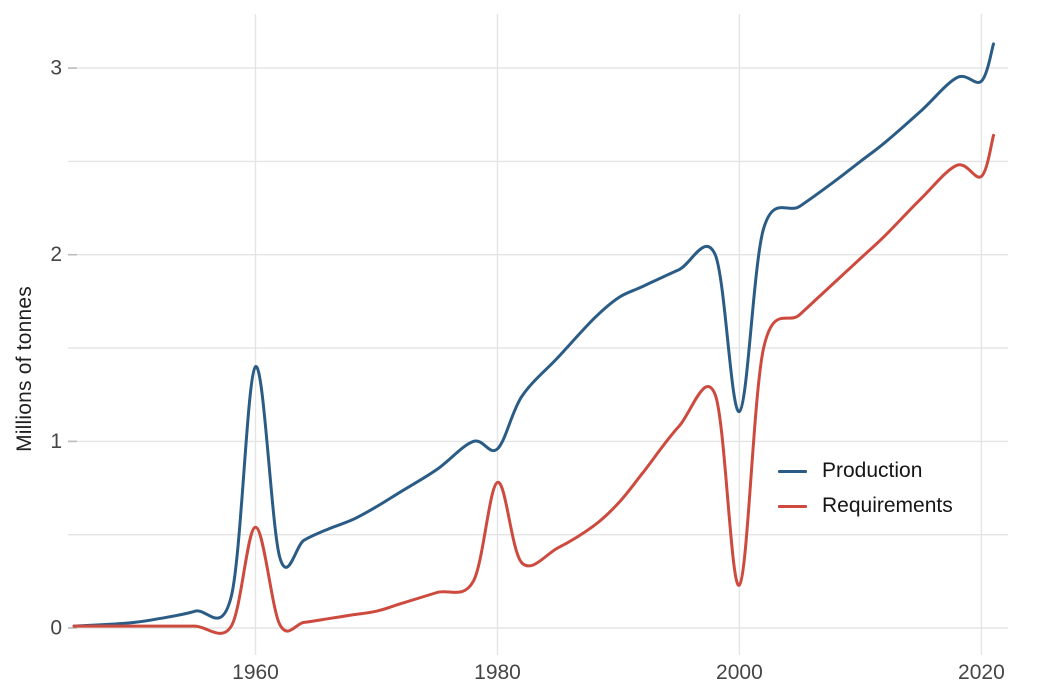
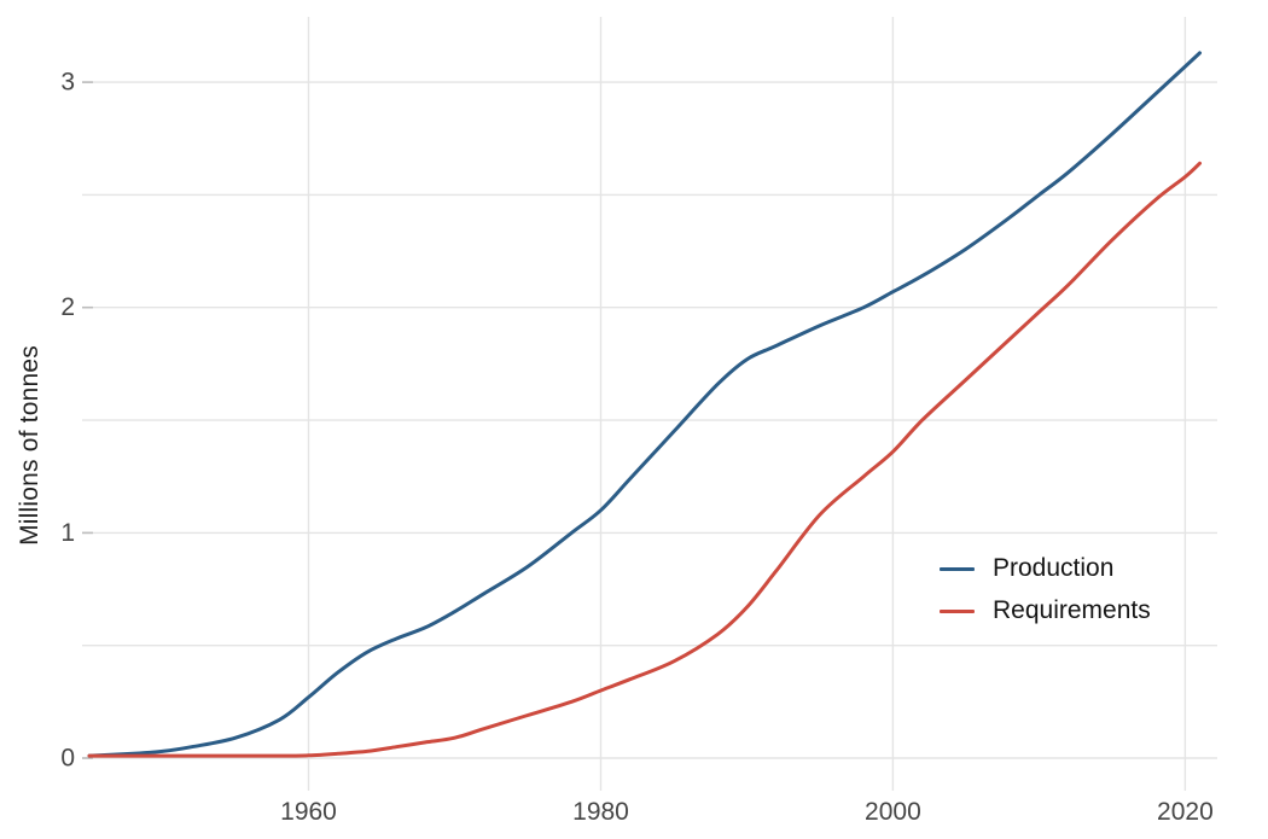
Production/1960: 1.40 -> 0.27
Requirements/1960: 0.54 -> 0.01
Production/1980: 0.96 -> 1.10
Requirements/1980: 0.78 -> 0.30
Production/2000: 1.16 -> 2.07
Requirements/2000: 0.23 -> 1.36
Production/2020: 2.93 -> 3.07
Requirements/2020: 2.42 -> 2.58
